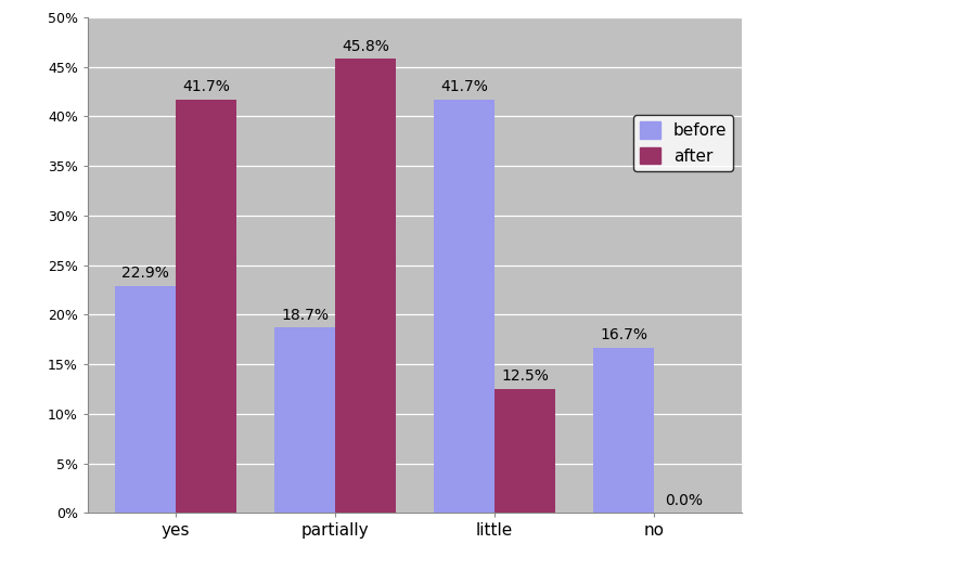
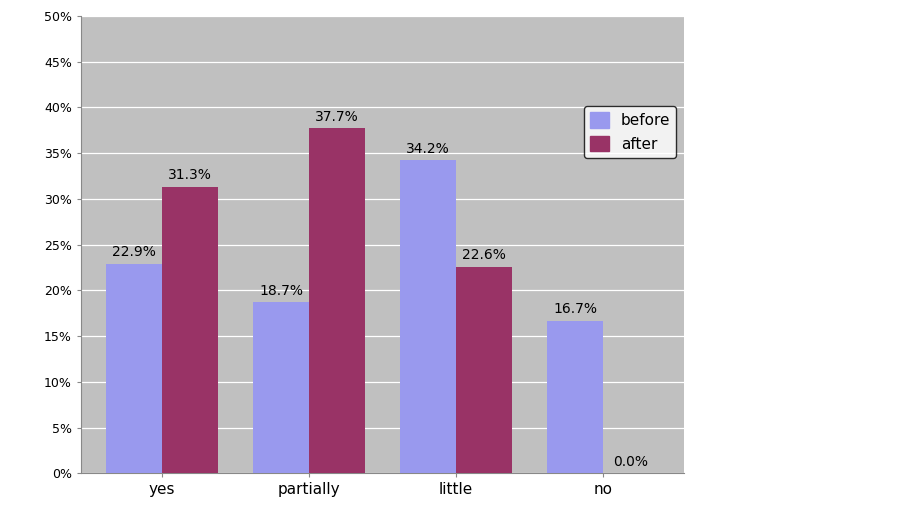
after/yes: 41.7% -> 31.3%
after/partially: 45.8% -> 37.7%
before/little: 41.7% -> 34.2%
after/little: 12.5% -> 22.6%
